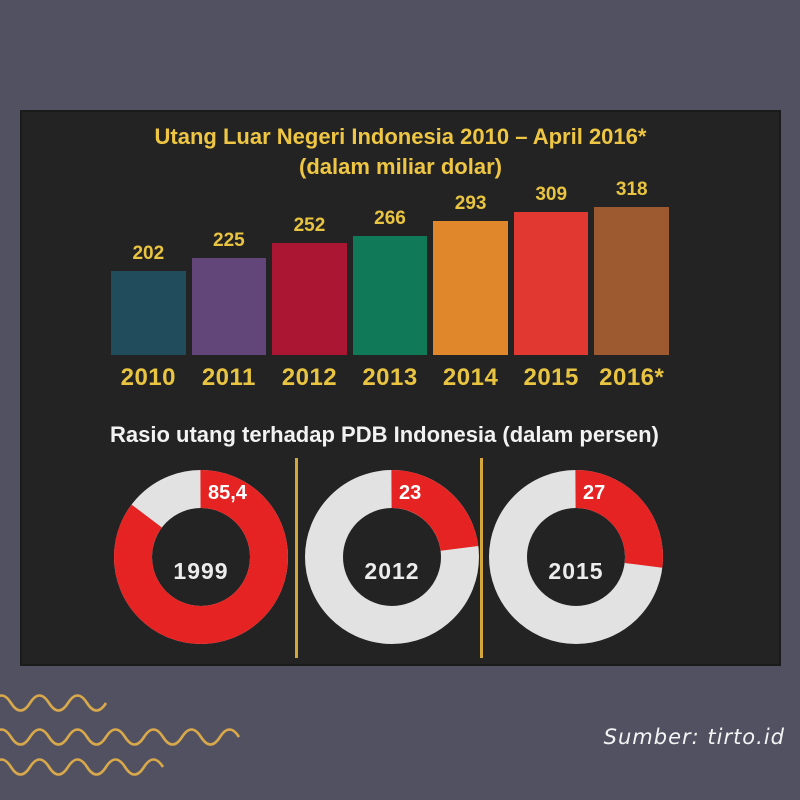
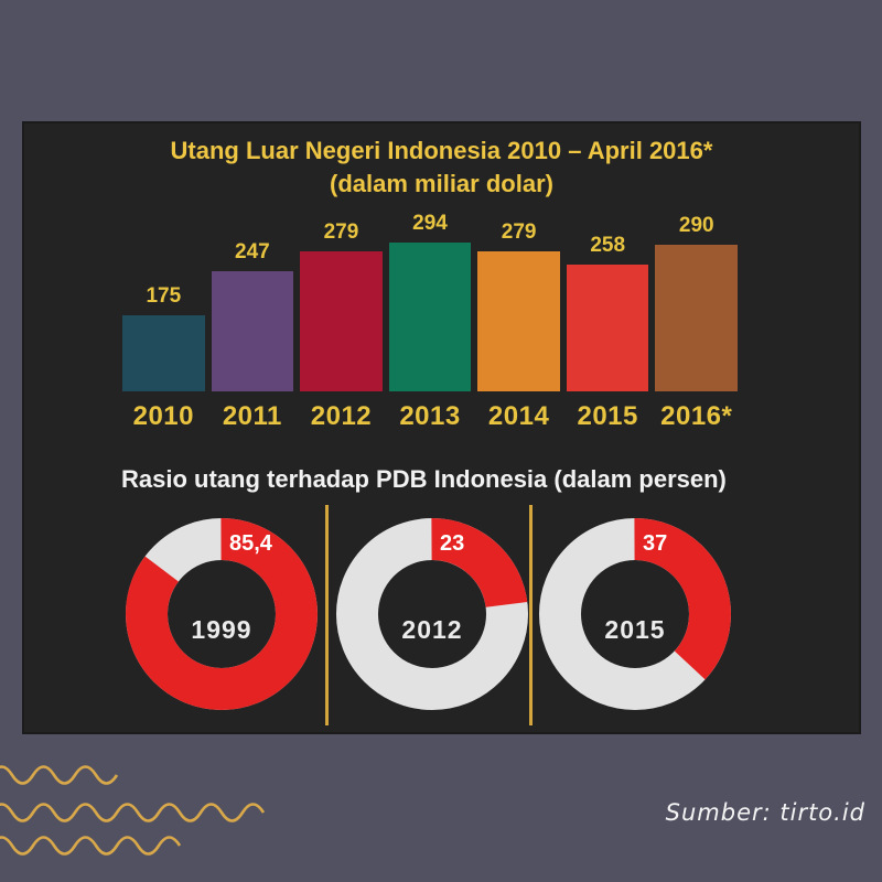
Utang Luar Negeri Indonesia 2010 – April 2016*/2010: 202 -> 175
Utang Luar Negeri Indonesia 2010 – April 2016*/2011: 225 -> 247
Utang Luar Negeri Indonesia 2010 – April 2016*/2012: 252 -> 279
Utang Luar Negeri Indonesia 2010 – April 2016*/2013: 266 -> 294
Utang Luar Negeri Indonesia 2010 – April 2016*/2014: 293 -> 279
Utang Luar Negeri Indonesia 2010 – April 2016*/2015: 309 -> 258
Utang Luar Negeri Indonesia 2010 – April 2016*/2016*: 318 -> 290
Rasio utang terhadap PDB Indonesia (dalam persen)/2015: 27 -> 37
